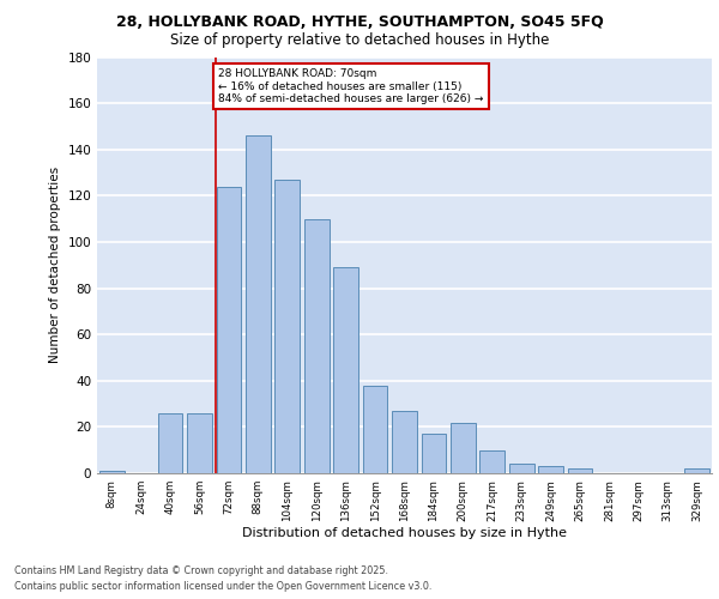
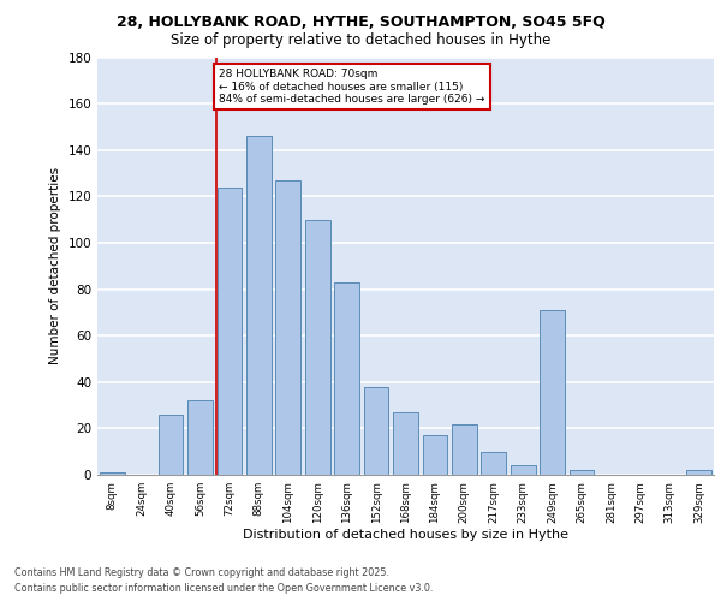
56sqm: 26 -> 32
136sqm: 89 -> 83
249sqm: 3 -> 71
